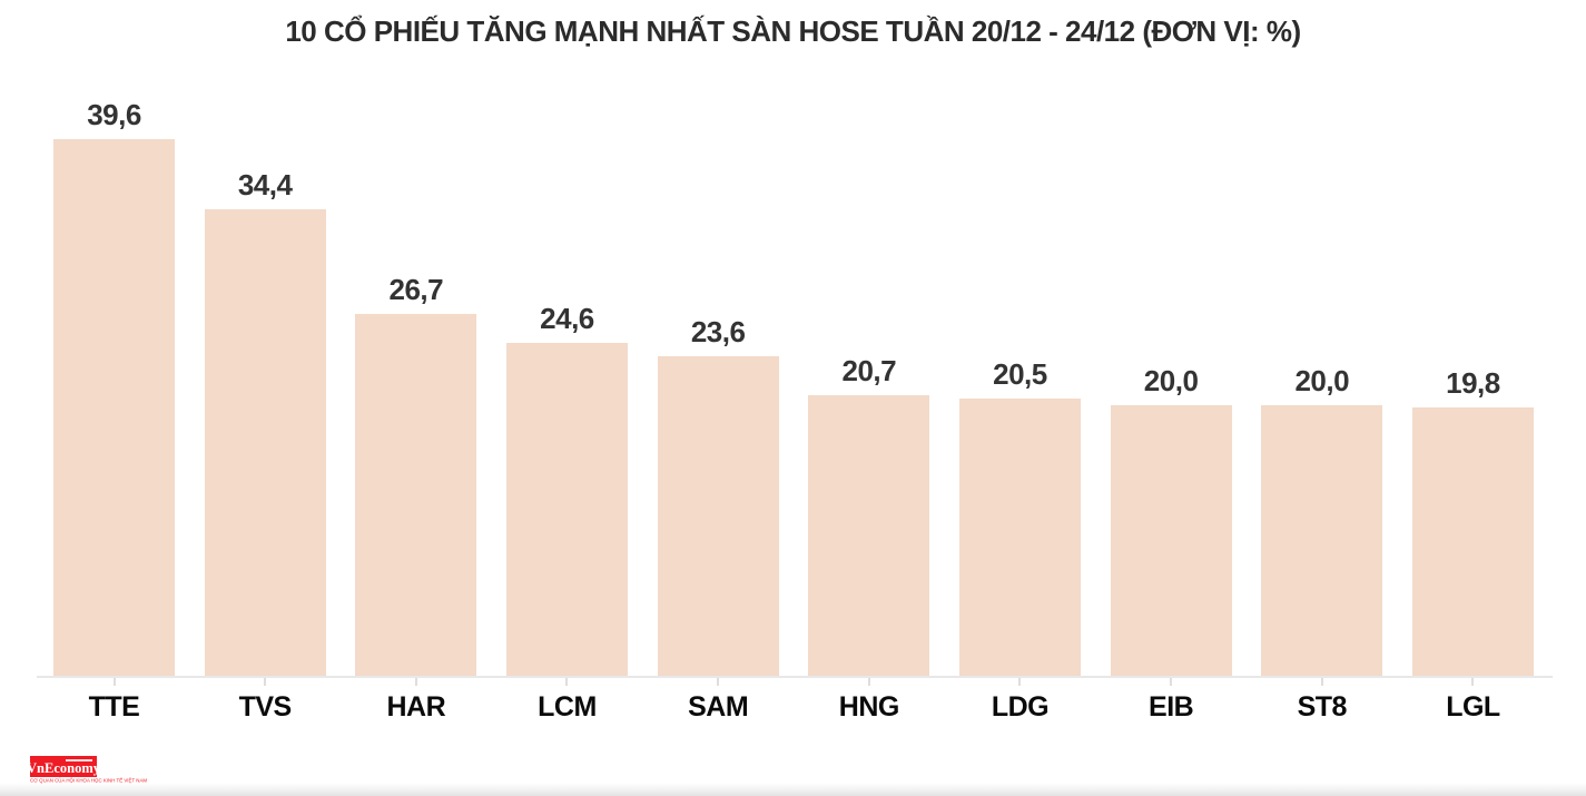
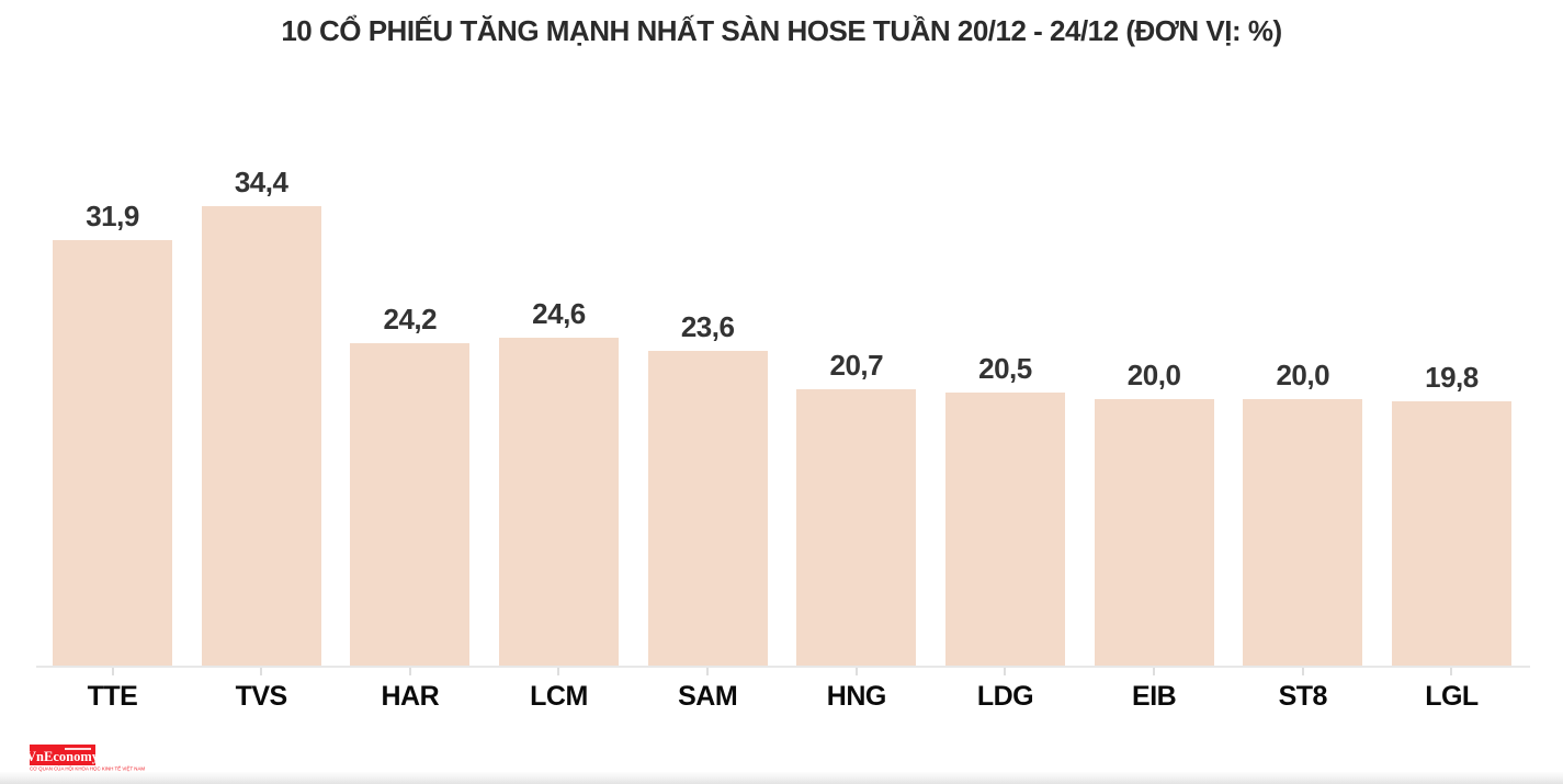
TTE: 39,6 -> 31,9
HAR: 26,7 -> 24,2
